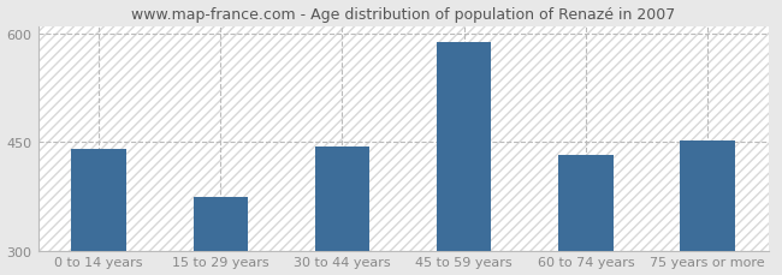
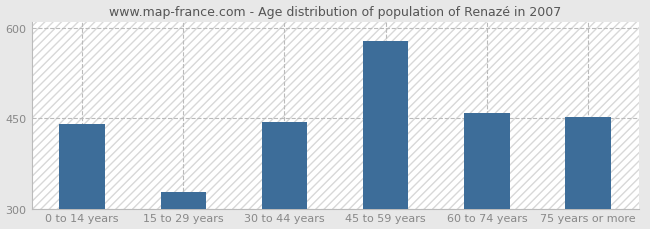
15 to 29 years: 374 -> 328
45 to 59 years: 588 -> 578
60 to 74 years: 432 -> 458
